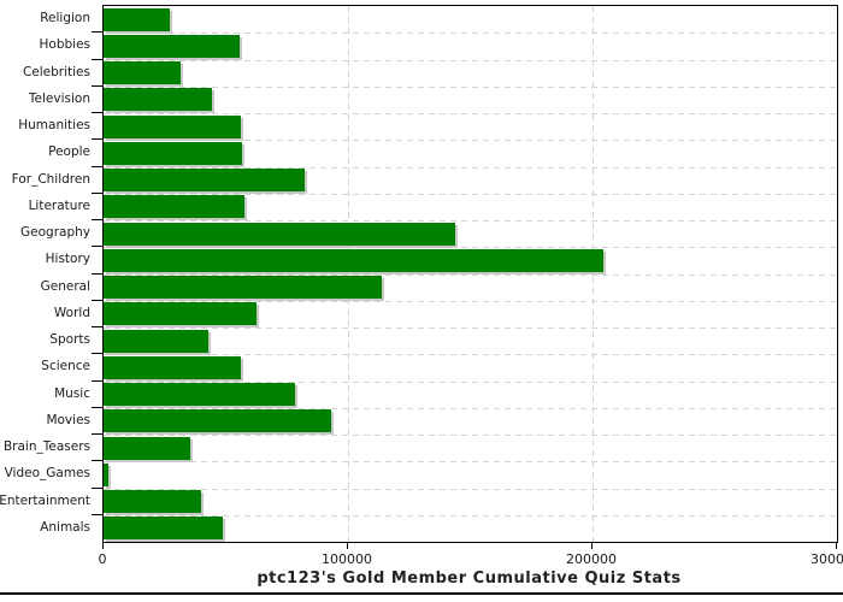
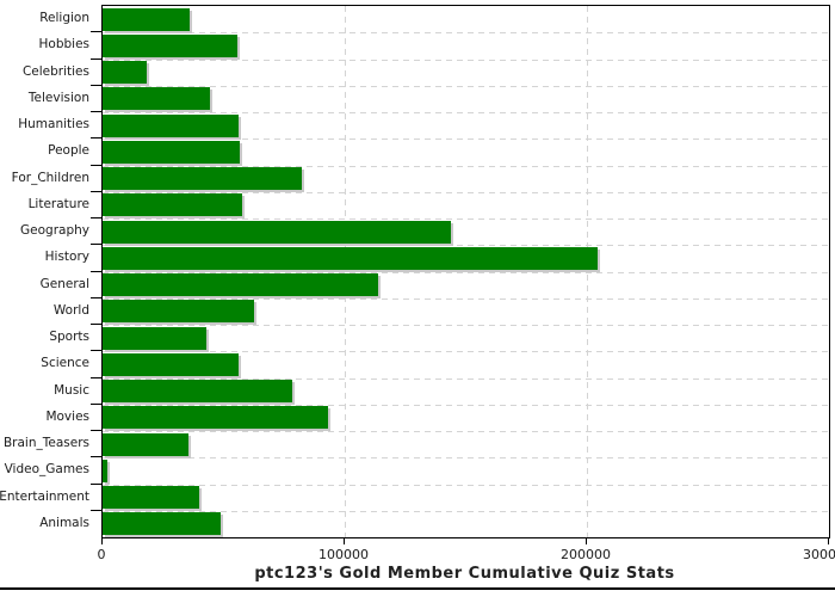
Religion: 27000 -> 36000
Celebrities: 32000 -> 18000
